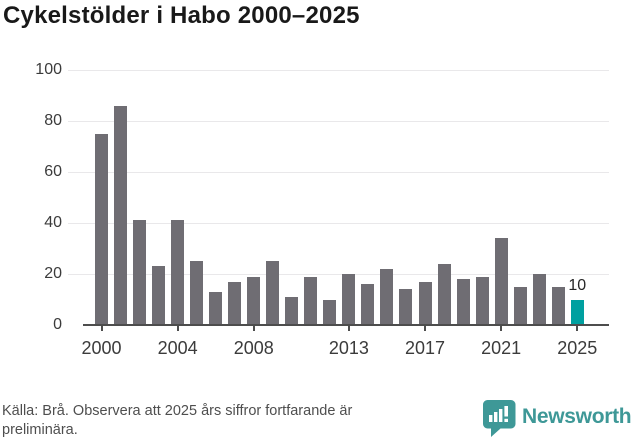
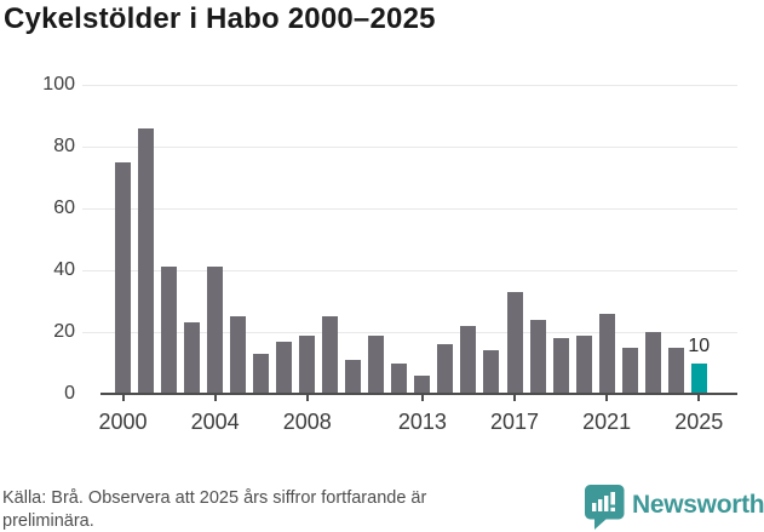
2013: 20 -> 6
2017: 17 -> 33
2021: 34 -> 26
